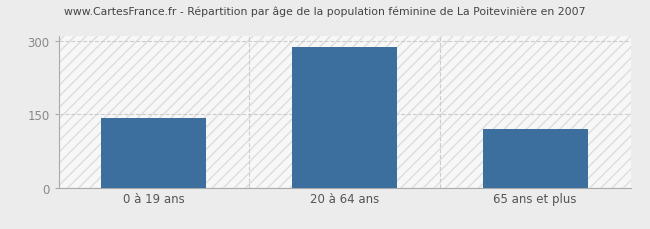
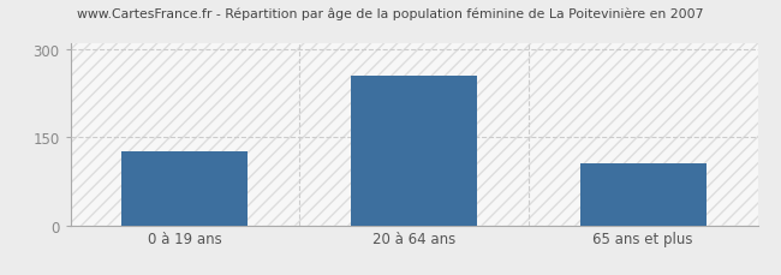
0 à 19 ans: 143 -> 125
20 à 64 ans: 288 -> 255
65 ans et plus: 120 -> 105
